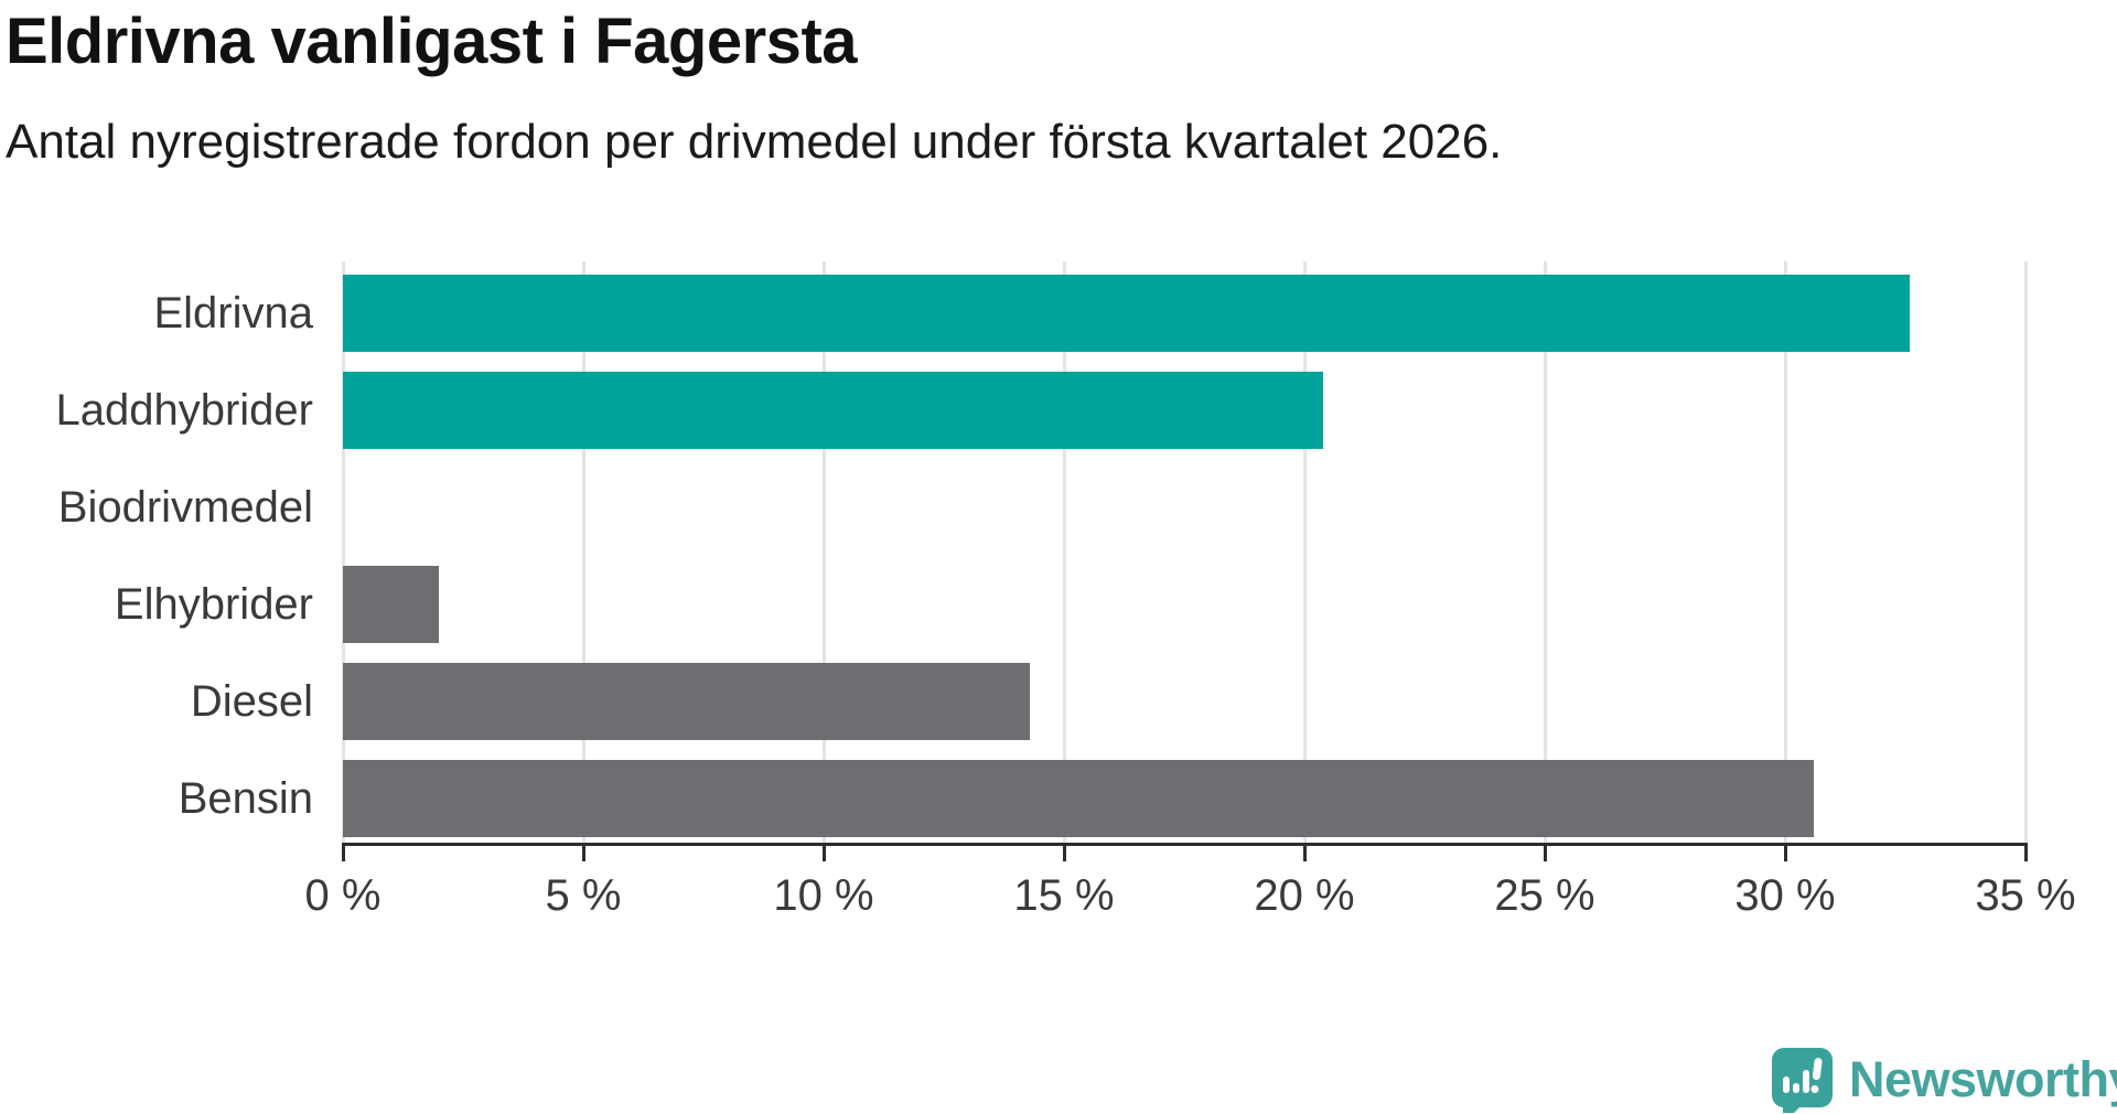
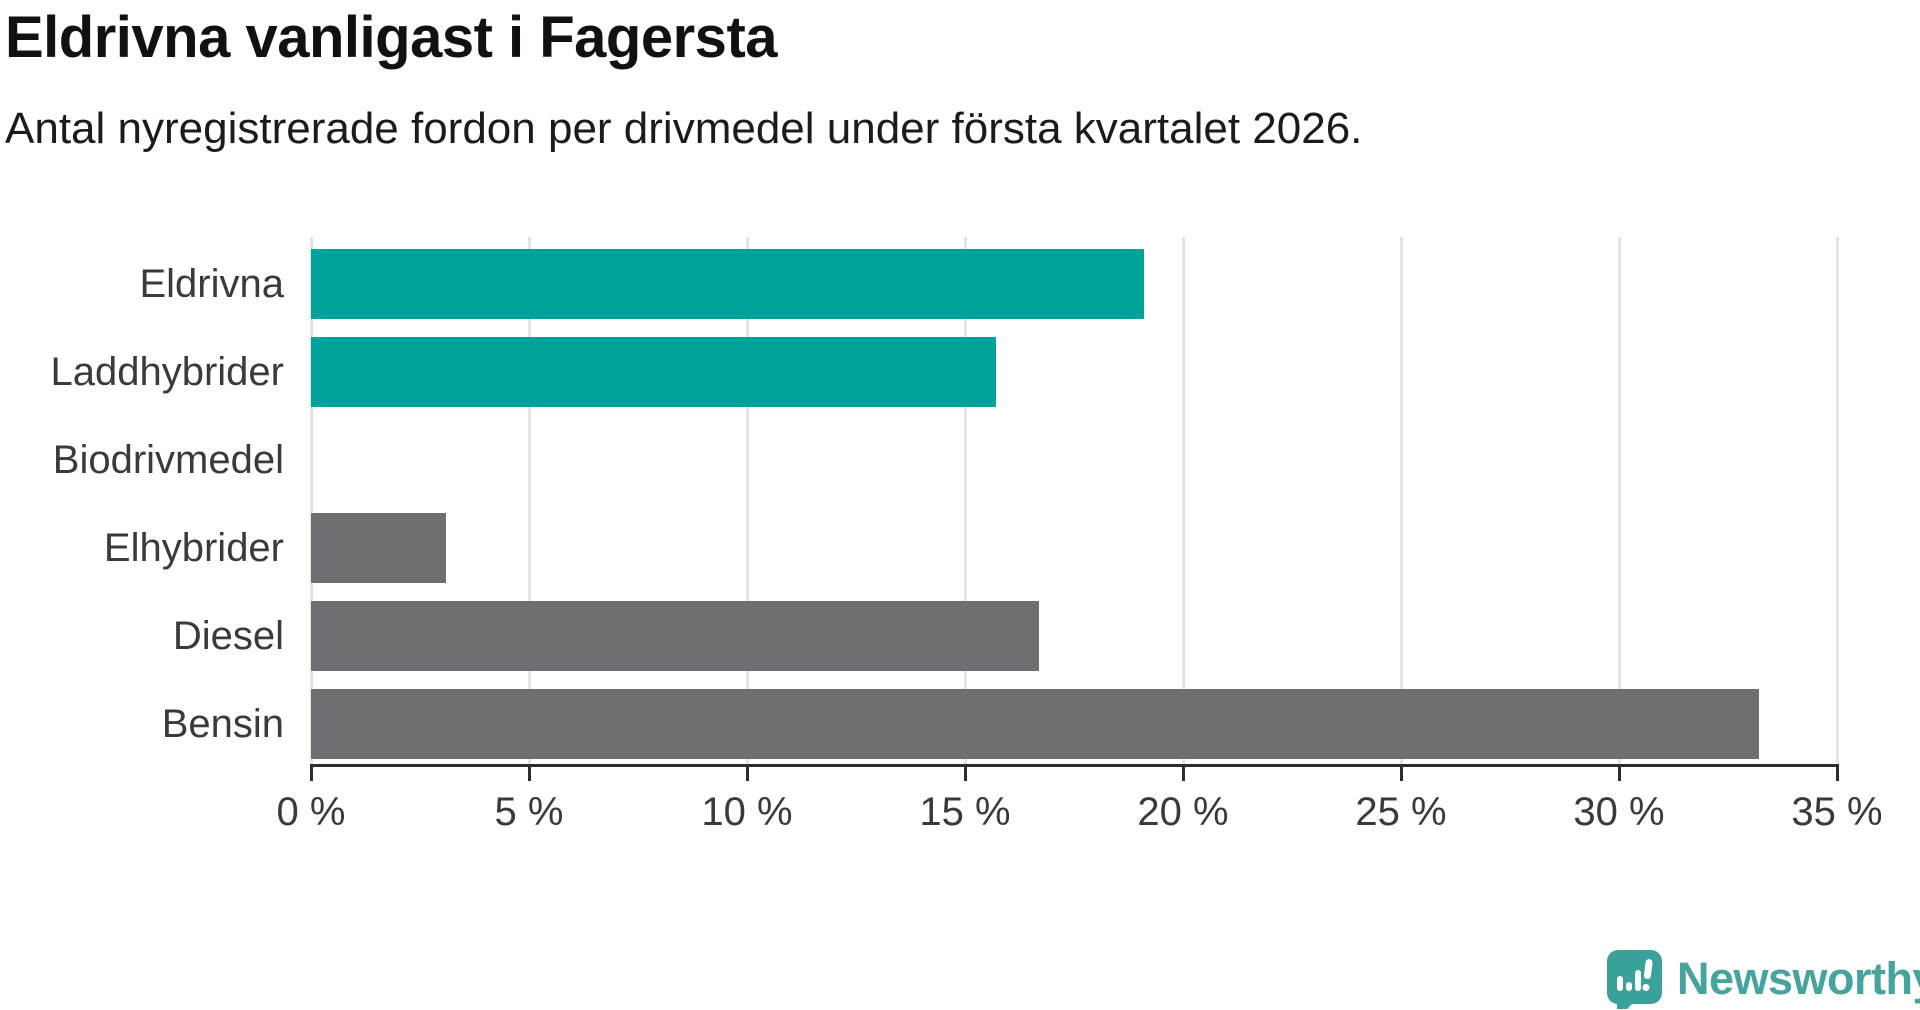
Eldrivna: 32.6% -> 19.1%
Laddhybrider: 20.4% -> 15.7%
Elhybrider: 2.0% -> 3.1%
Diesel: 14.3% -> 16.7%
Bensin: 30.6% -> 33.2%
